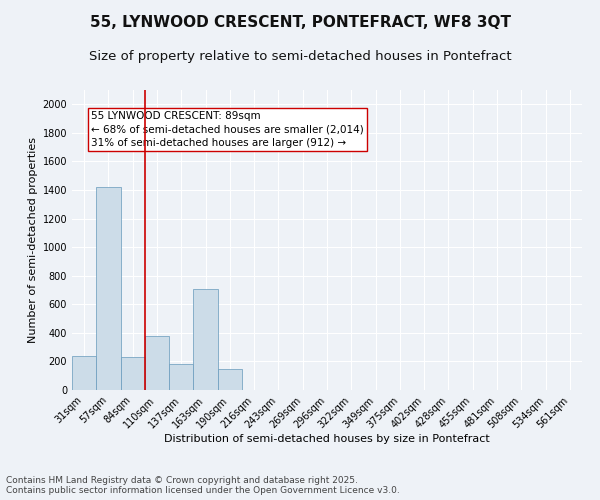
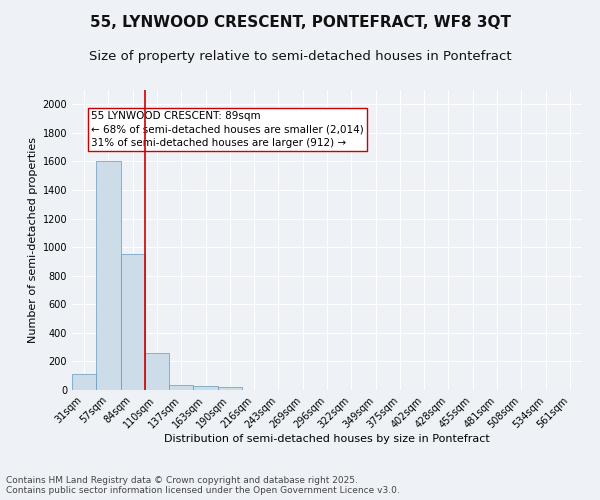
31sqm: 240 -> 110
57sqm: 1420 -> 1600
84sqm: 230 -> 950
110sqm: 380 -> 260
137sqm: 180 -> 40
163sqm: 710 -> 20
190sqm: 150 -> 20
